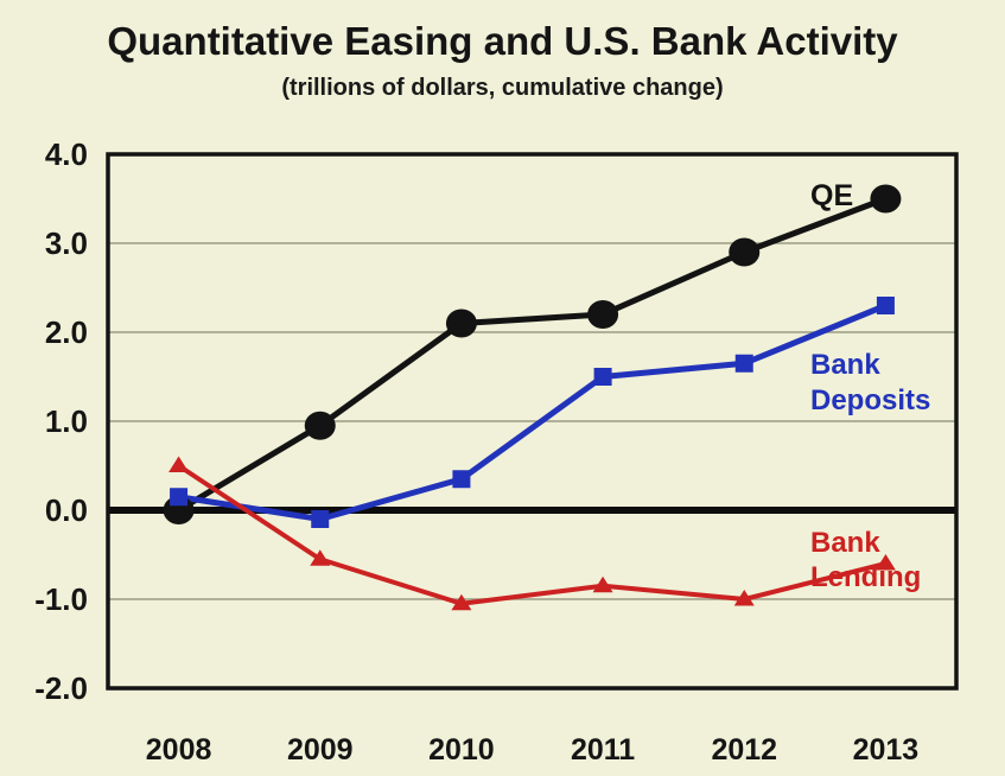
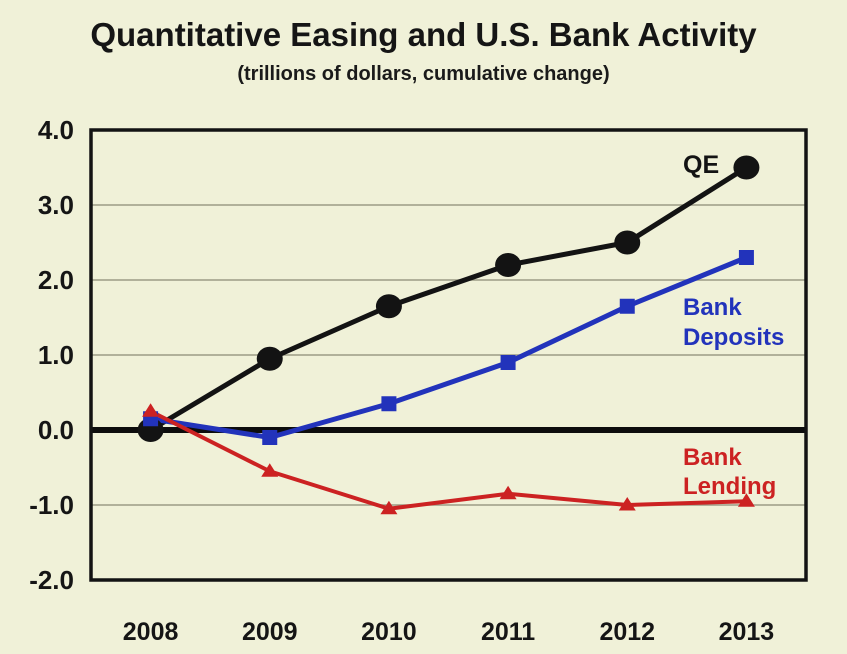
Bank Lending/2008: 0.5 -> 0.2
QE/2010: 2.1 -> 1.6
Bank Deposits/2011: 1.5 -> 0.9
QE/2012: 2.9 -> 2.5
Bank Lending/2013: -0.6 -> -0.9
